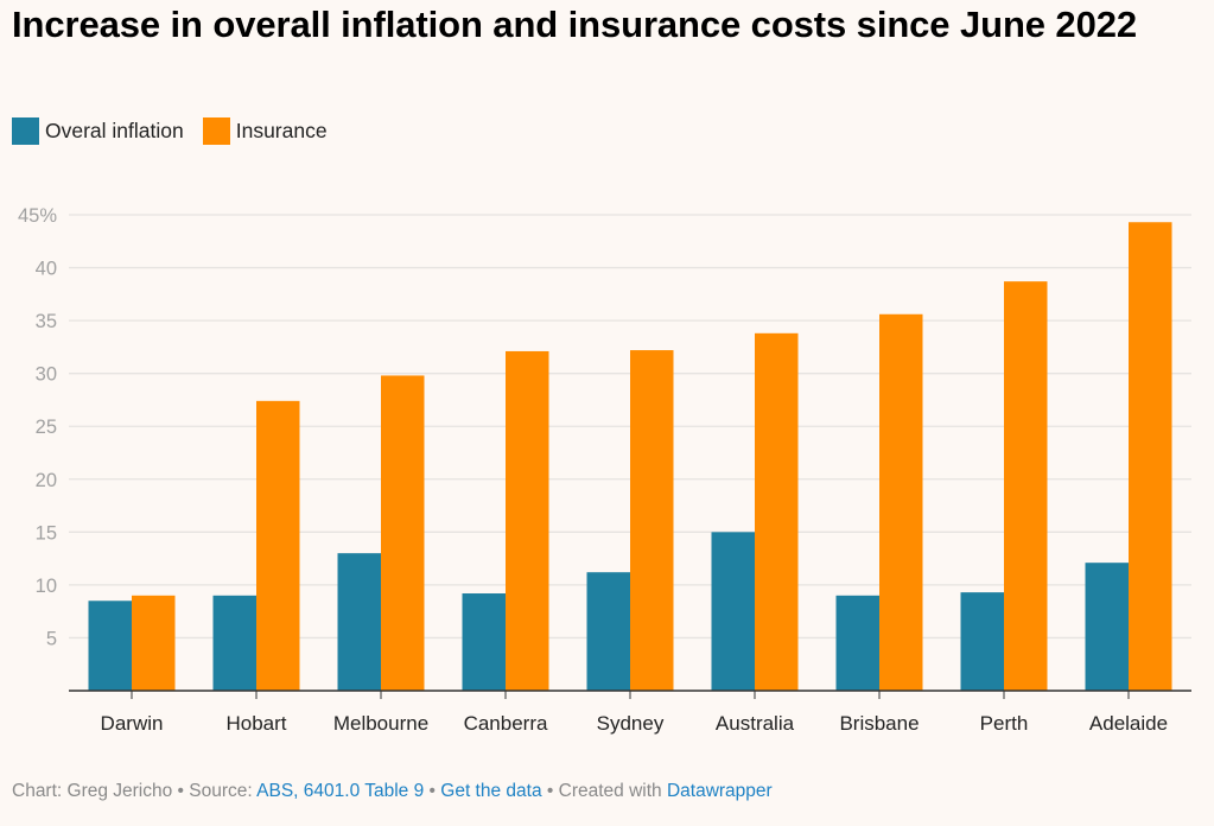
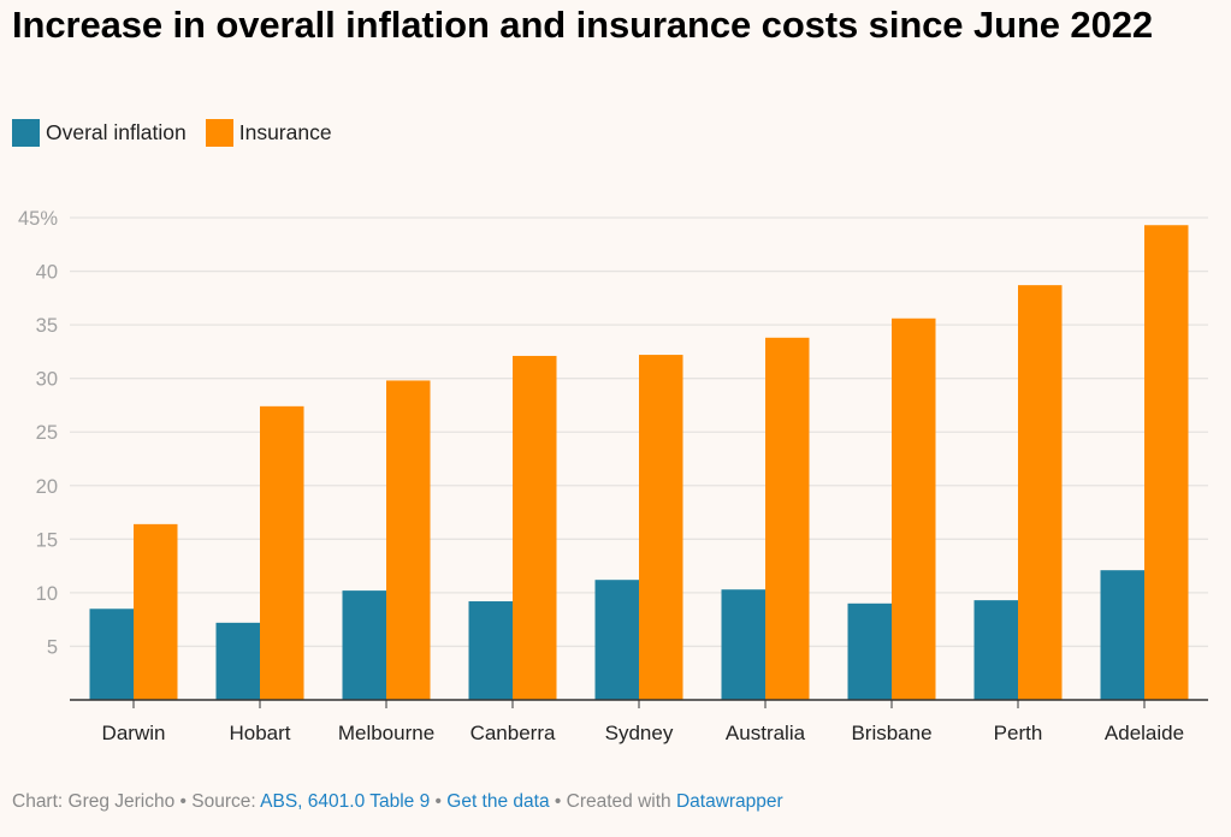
Insurance/Darwin: 9% -> 16%
Overal inflation/Hobart: 9% -> 7%
Overal inflation/Melbourne: 13% -> 10%
Overal inflation/Australia: 15% -> 10%
